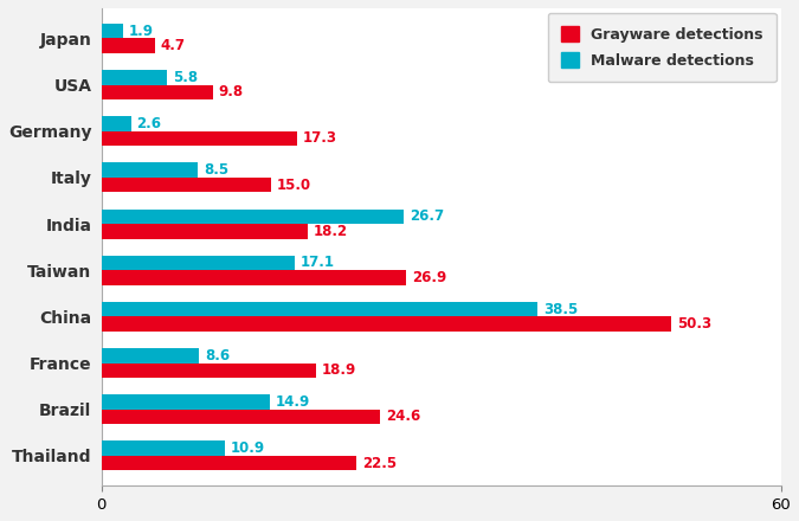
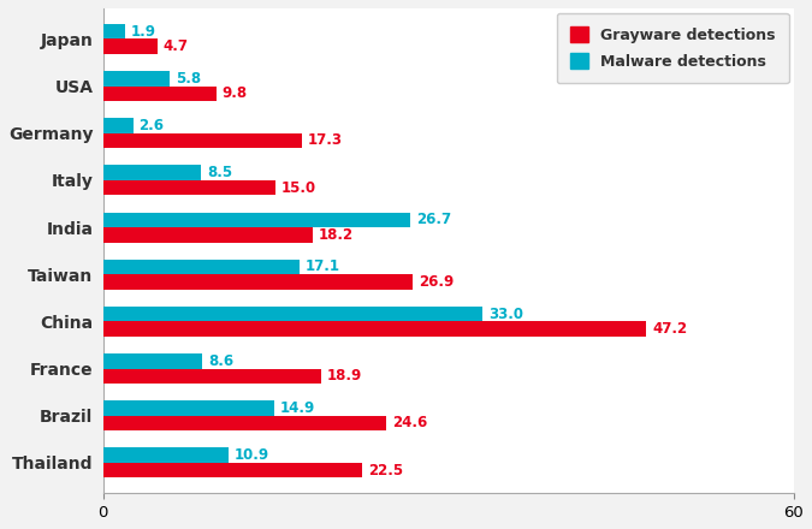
Malware detections/China: 38.5 -> 33.0
Grayware detections/China: 50.3 -> 47.2
